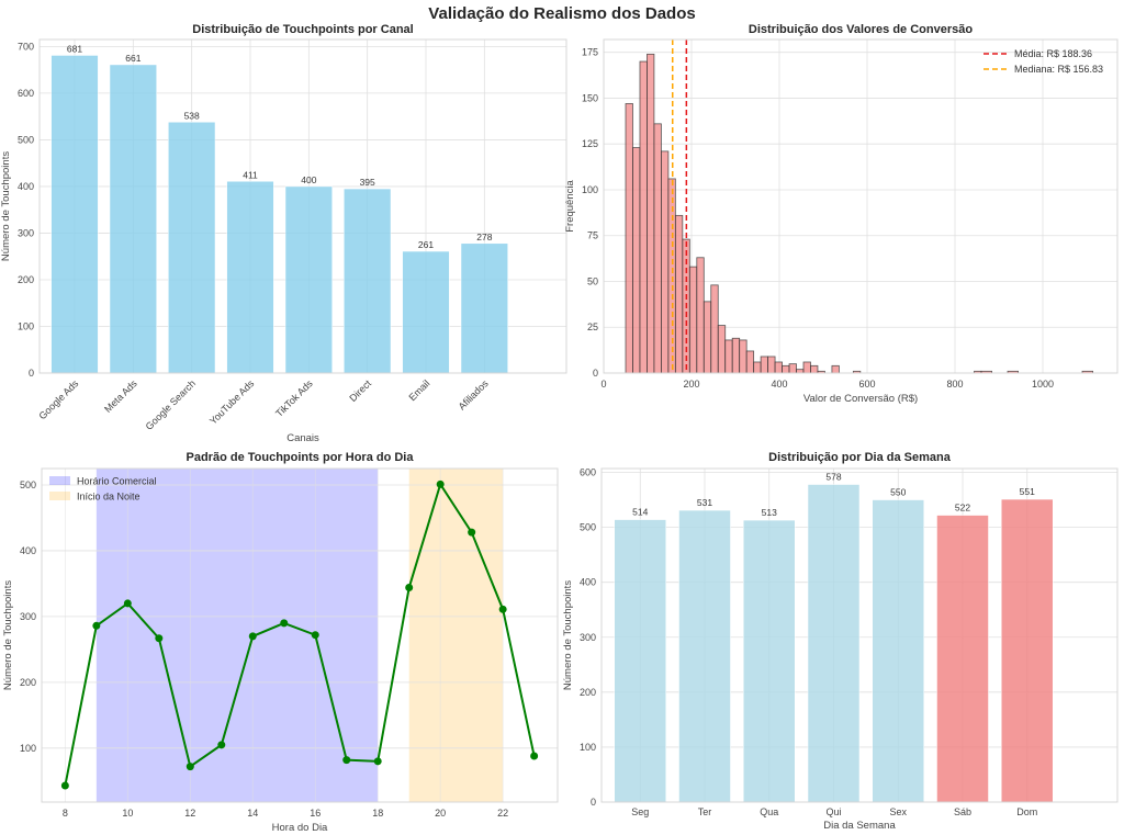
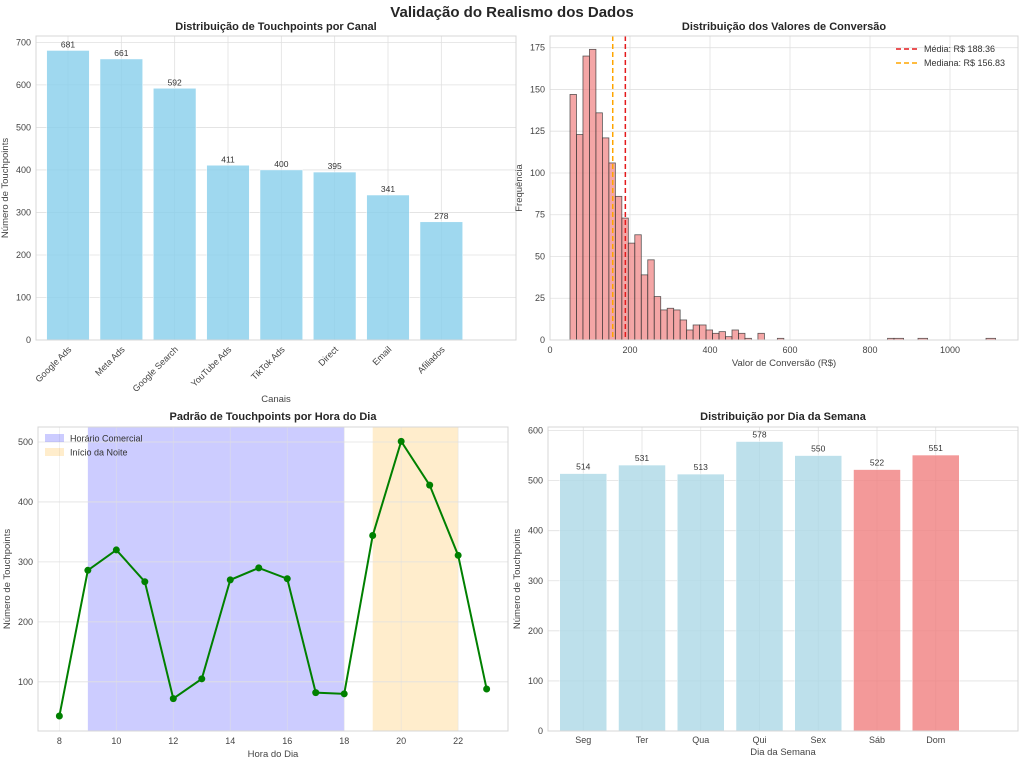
Distribuição de Touchpoints por Canal/Google Search: 538 -> 592
Distribuição de Touchpoints por Canal/Email: 261 -> 341
